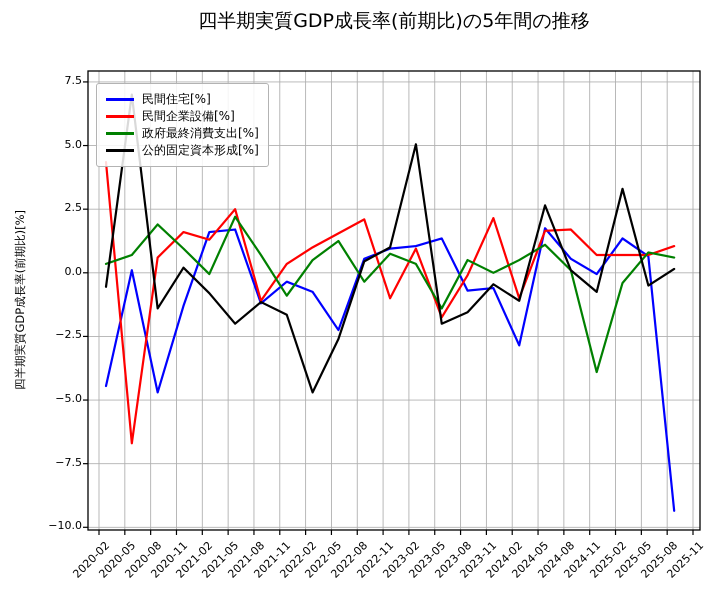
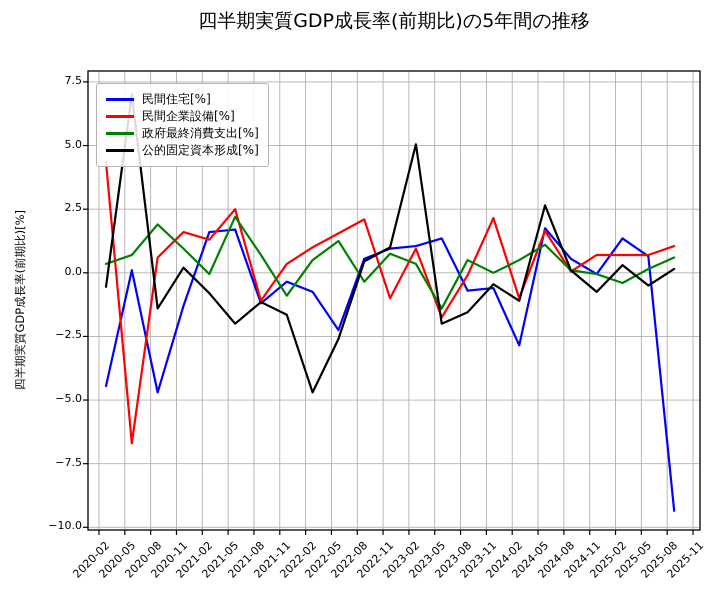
民間企業設備[%]/2024-08: 1.7 -> 0.1
政府最終消費支出[%]/2024-11: -3.9 -> -0.1
公的固定資本形成[%]/2025-02: 3.3 -> 0.3
政府最終消費支出[%]/2025-05: 0.8 -> 0.1
